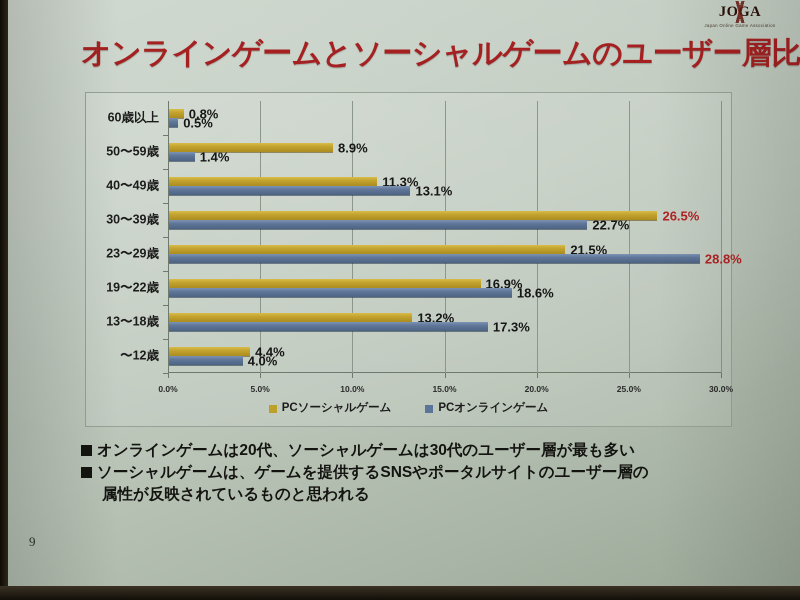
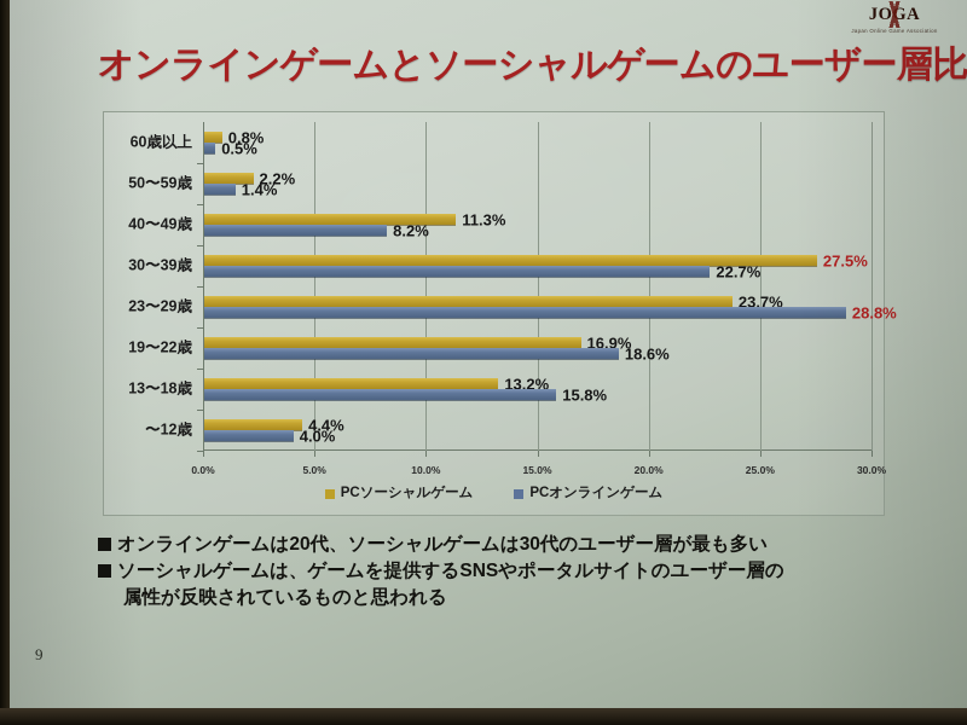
PCソーシャルゲーム/50〜59歳: 8.9% -> 2.2%
PCオンラインゲーム/40〜49歳: 13.1% -> 8.2%
PCソーシャルゲーム/30〜39歳: 26.5% -> 27.5%
PCソーシャルゲーム/23〜29歳: 21.5% -> 23.7%
PCオンラインゲーム/13〜18歳: 17.3% -> 15.8%
